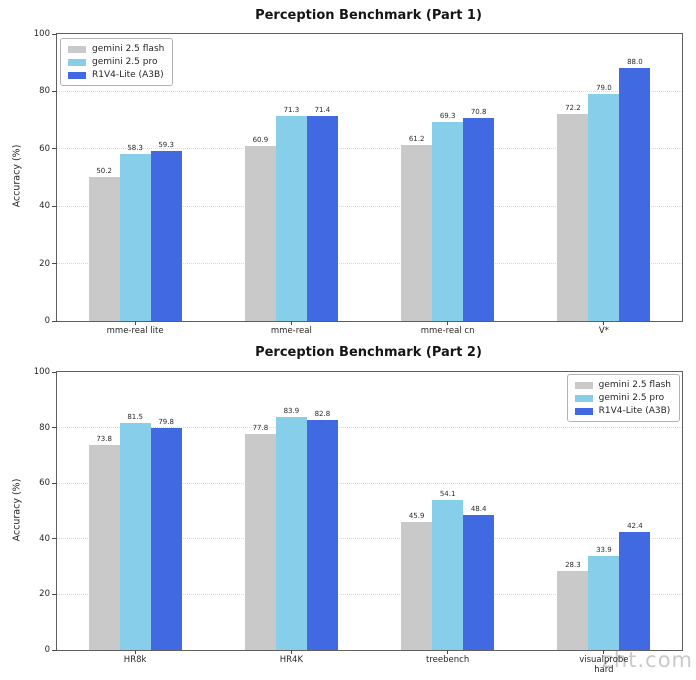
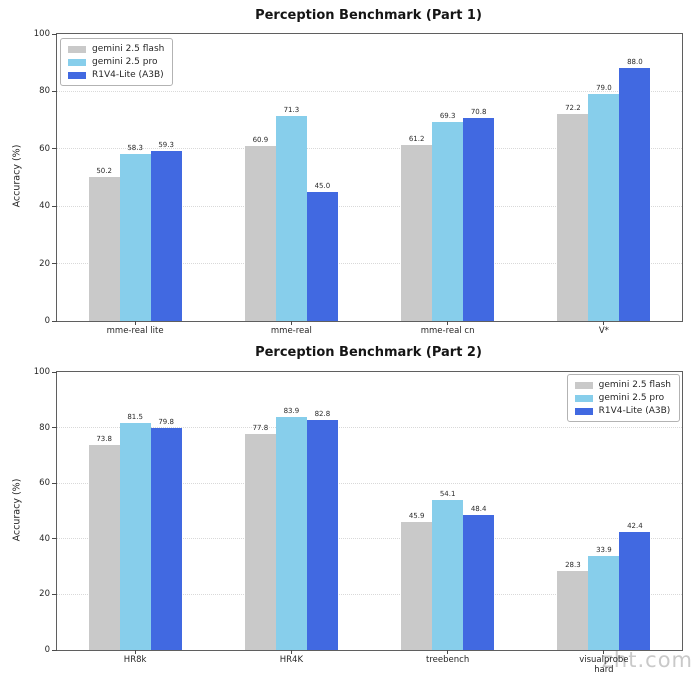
Perception Benchmark (Part 1)/R1V4-Lite (A3B)/mme-real: 71.4 -> 45.0
